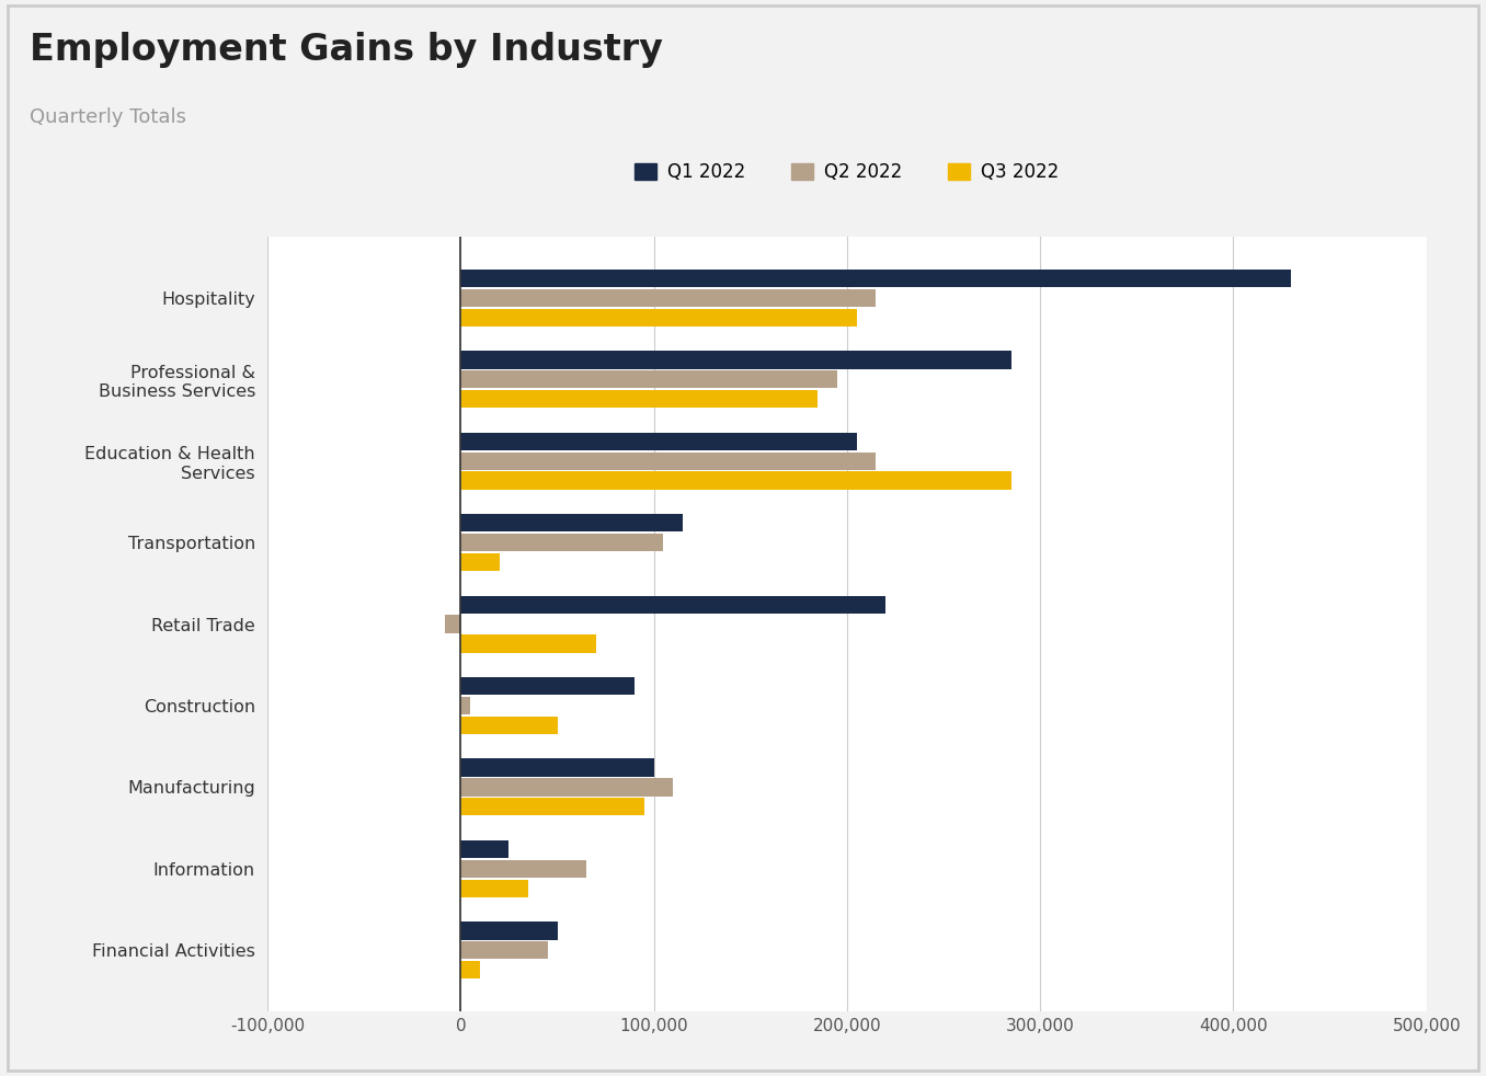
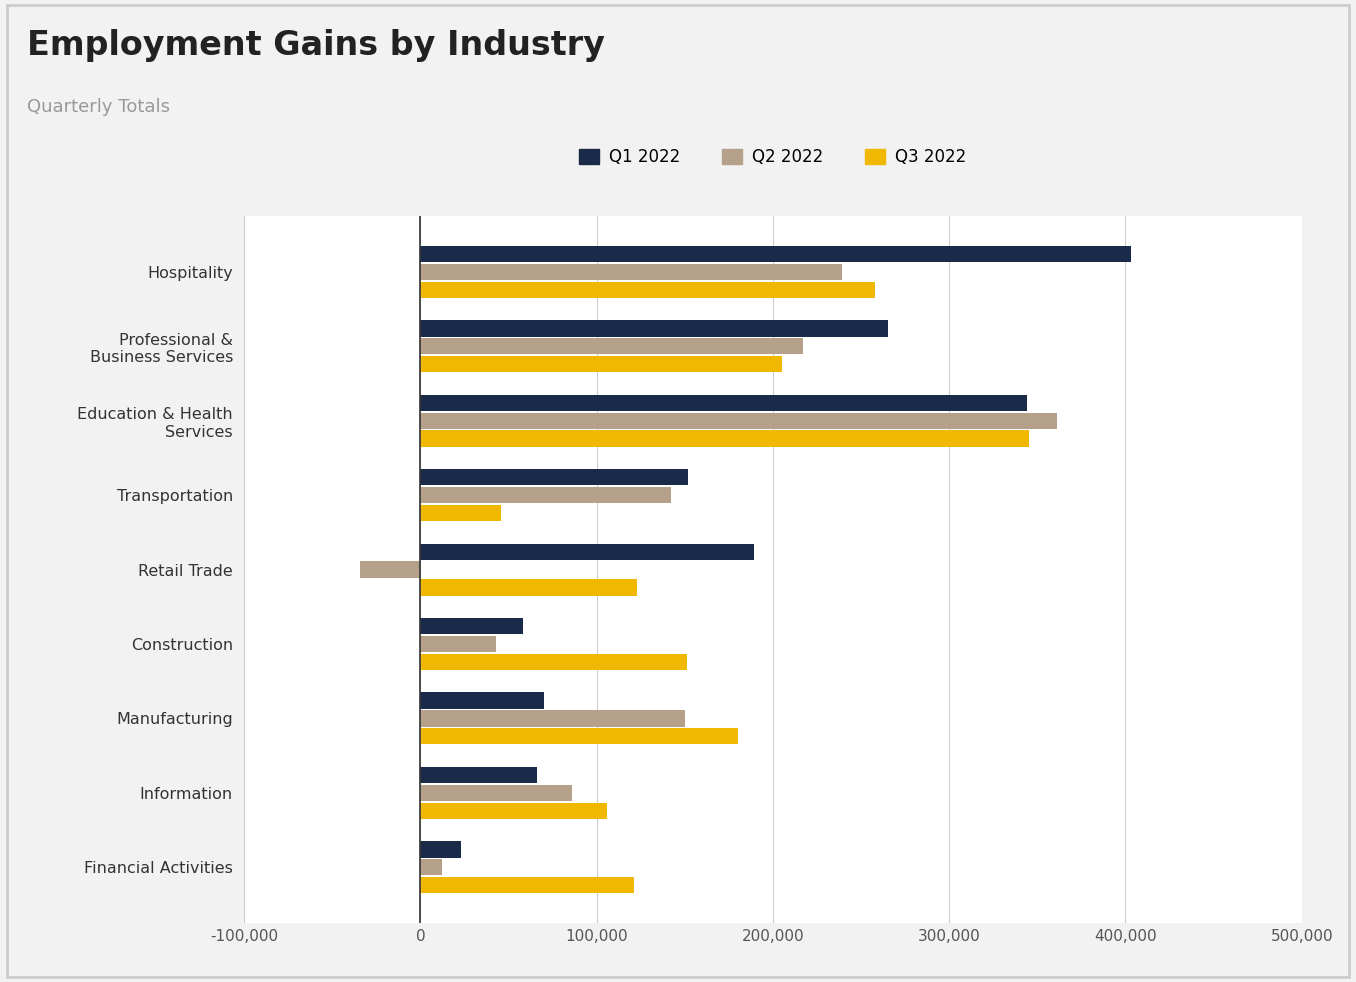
Q1 2022/Hospitality: 430,000 -> 403,000
Q2 2022/Hospitality: 215,000 -> 239,000
Q3 2022/Hospitality: 205,000 -> 258,000
Q1 2022/Professional & Business Services: 285,000 -> 265,000
Q2 2022/Professional & Business Services: 195,000 -> 217,000
Q3 2022/Professional & Business Services: 185,000 -> 205,000
Q1 2022/Education & Health Services: 205,000 -> 344,000
Q2 2022/Education & Health Services: 215,000 -> 361,000
Q3 2022/Education & Health Services: 285,000 -> 345,000
Q1 2022/Transportation: 115,000 -> 152,000
Q2 2022/Transportation: 105,000 -> 142,000
Q3 2022/Transportation: 20,000 -> 46,000
Q1 2022/Retail Trade: 220,000 -> 189,000
Q2 2022/Retail Trade: -8,000 -> -34,000
Q3 2022/Retail Trade: 70,000 -> 123,000
Q1 2022/Construction: 90,000 -> 58,000
Q2 2022/Construction: 5,000 -> 43,000
Q3 2022/Construction: 50,000 -> 151,000
Q1 2022/Manufacturing: 100,000 -> 70,000
Q2 2022/Manufacturing: 110,000 -> 150,000
Q3 2022/Manufacturing: 95,000 -> 180,000
Q1 2022/Information: 25,000 -> 66,000
Q2 2022/Information: 65,000 -> 86,000
Q3 2022/Information: 35,000 -> 106,000
Q1 2022/Financial Activities: 50,000 -> 23,000
Q2 2022/Financial Activities: 45,000 -> 12,000
Q3 2022/Financial Activities: 10,000 -> 121,000
